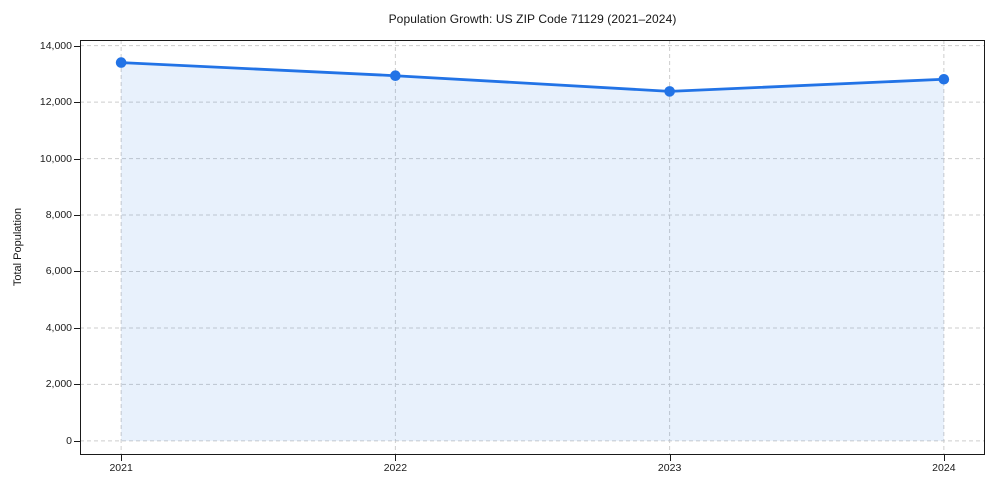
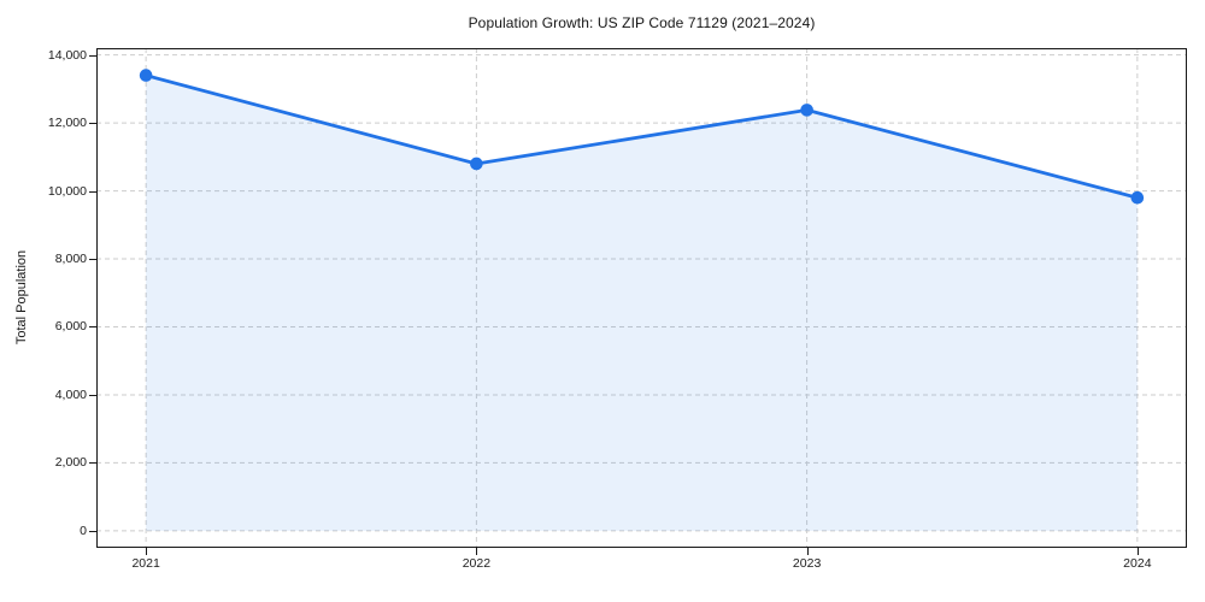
2022: 12900 -> 10800
2024: 12800 -> 9800
